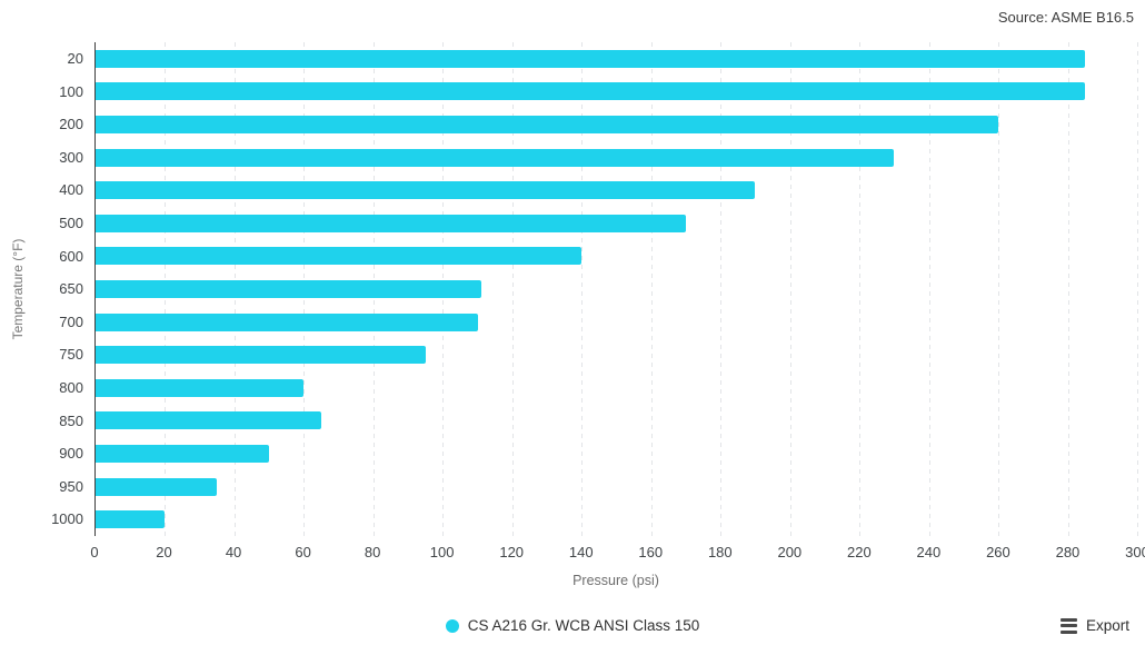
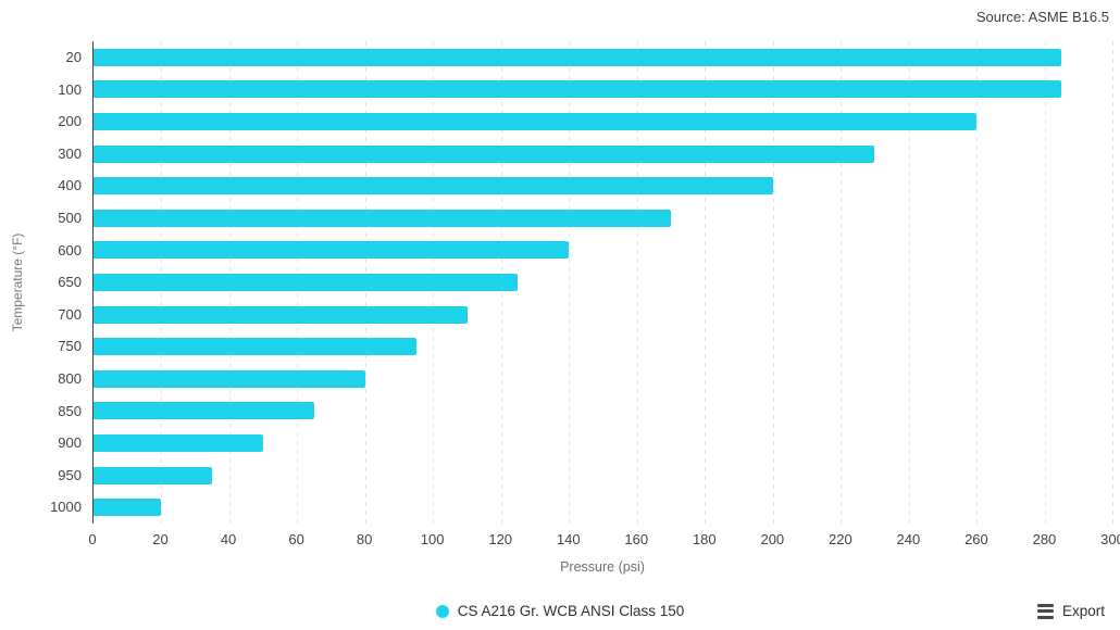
400: 190 -> 200
650: 111 -> 125
800: 60 -> 80
